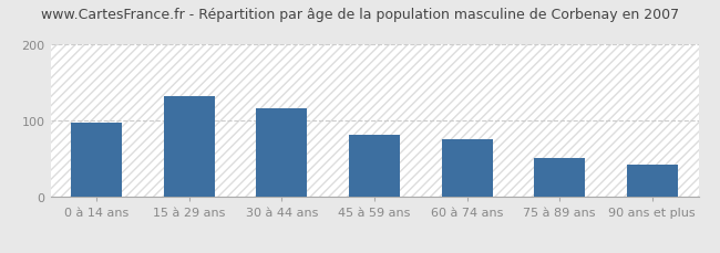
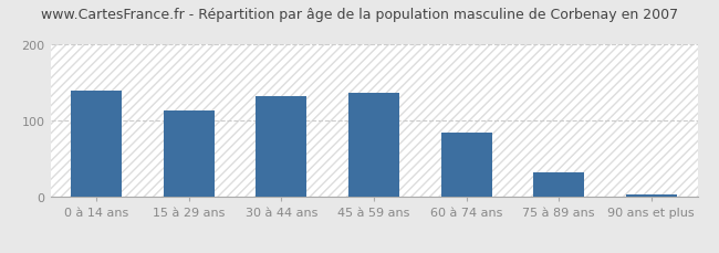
0 à 14 ans: 98 -> 140
15 à 29 ans: 132 -> 113
30 à 44 ans: 116 -> 132
45 à 59 ans: 82 -> 137
60 à 74 ans: 76 -> 85
75 à 89 ans: 52 -> 32
90 ans et plus: 42 -> 3
